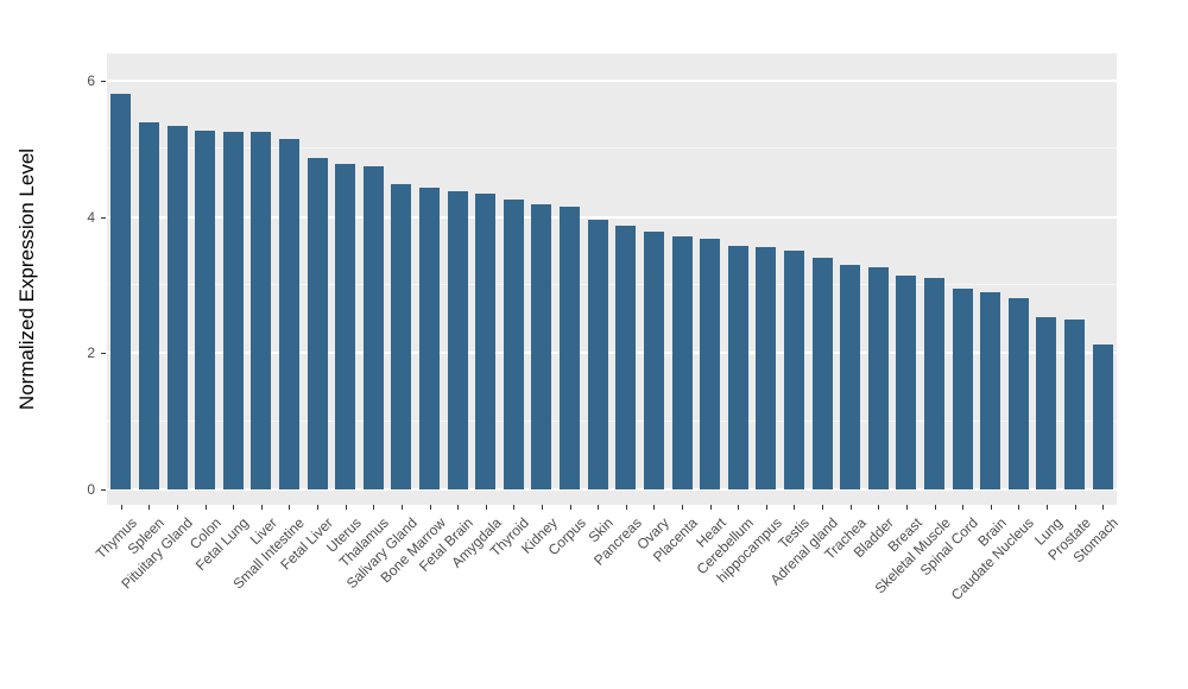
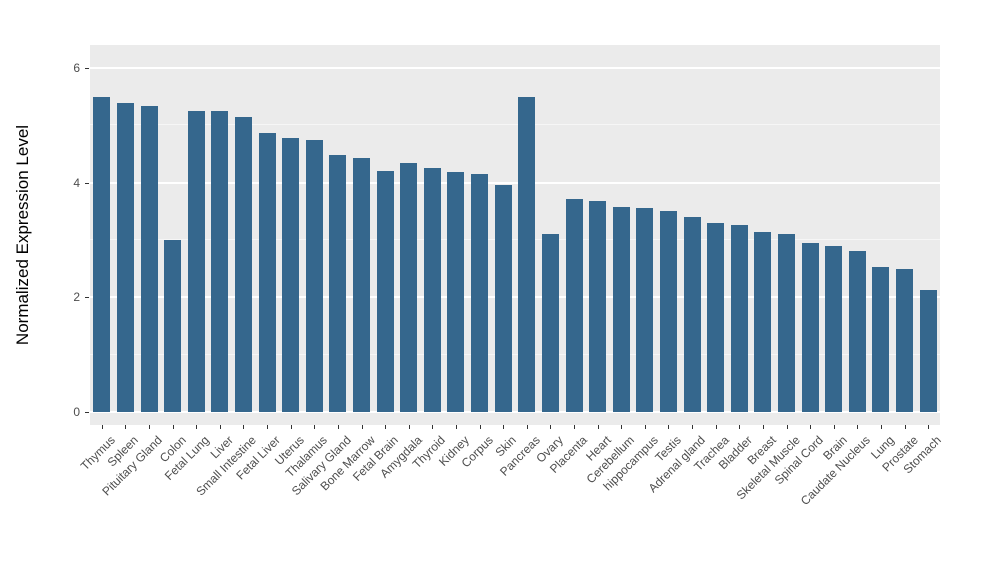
Thymus: 5.8 -> 5.5
Colon: 5.3 -> 3.0
Fetal Brain: 4.4 -> 4.2
Pancreas: 3.9 -> 5.5
Ovary: 3.8 -> 3.1
